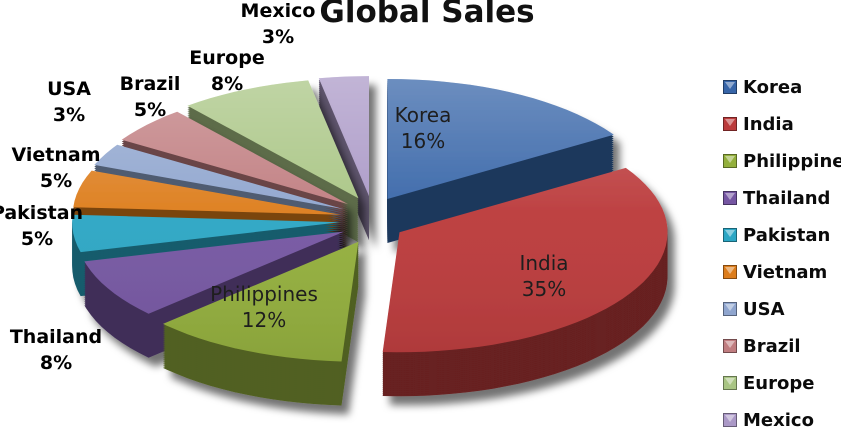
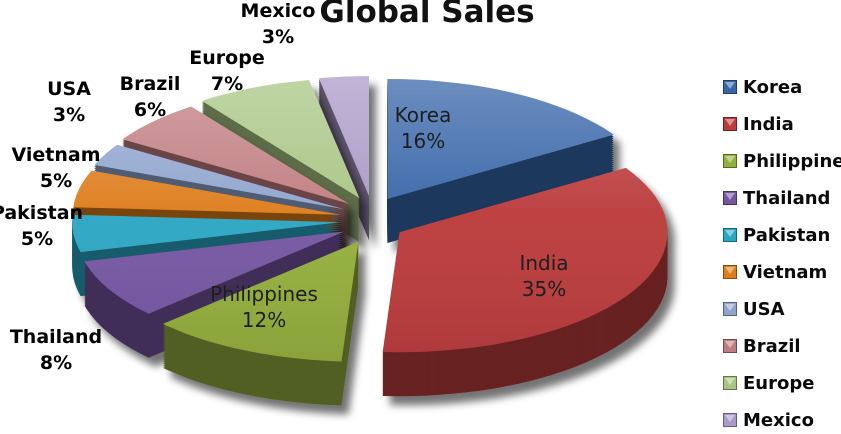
Brazil: 5% -> 6%
Europe: 8% -> 7%
